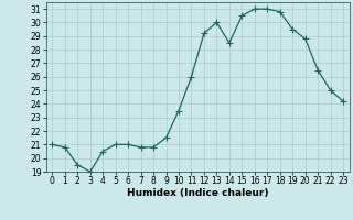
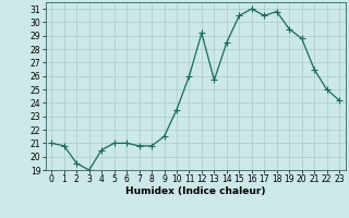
13: 30.0 -> 25.7
17: 31.0 -> 30.5
